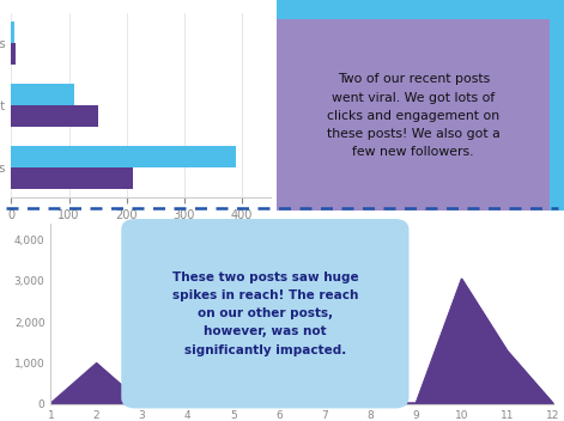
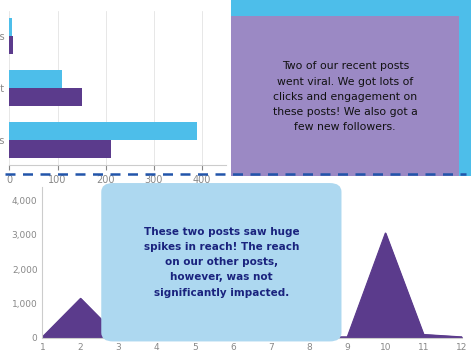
2: 1,000 -> 1,150
11: 1,300 -> 100
